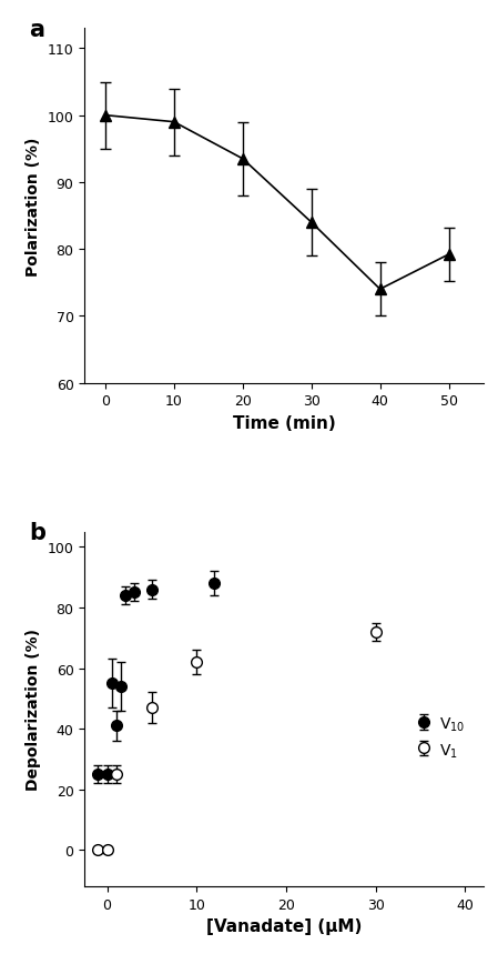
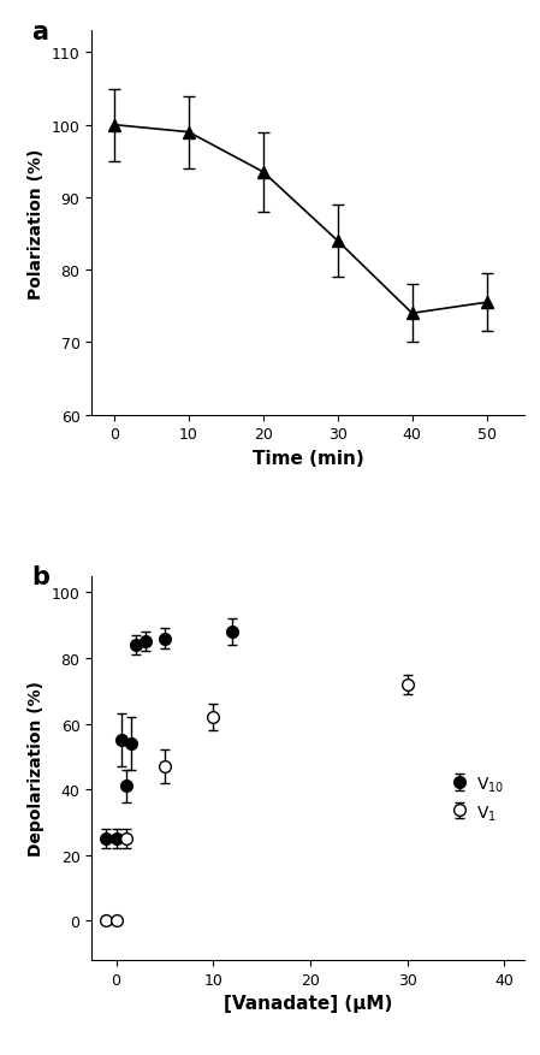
50: 79.2 -> 75.5
